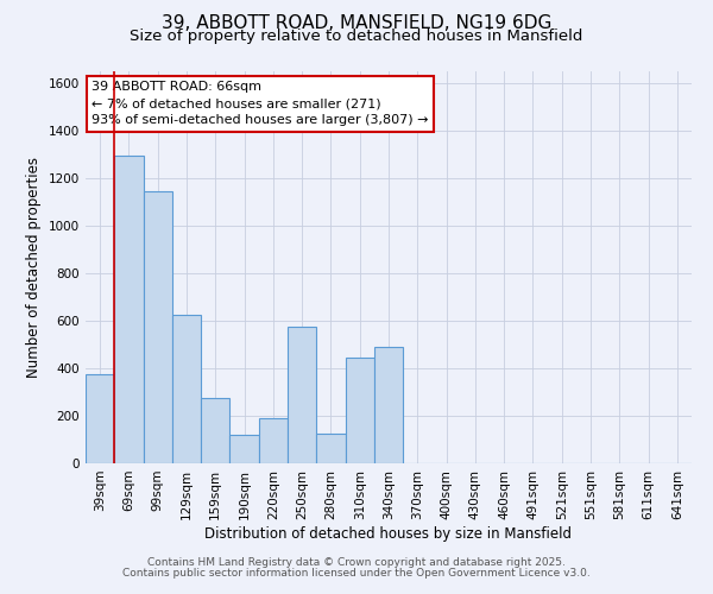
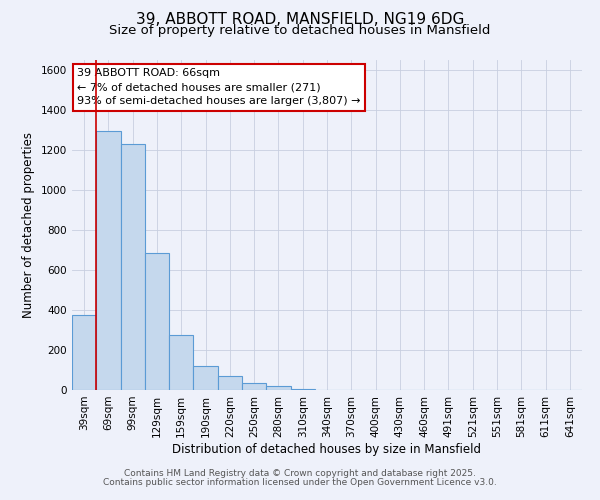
99sqm: 1145 -> 1230
129sqm: 625 -> 685
220sqm: 190 -> 70
250sqm: 575 -> 35
280sqm: 125 -> 18
310sqm: 445 -> 5
340sqm: 490 -> 2
